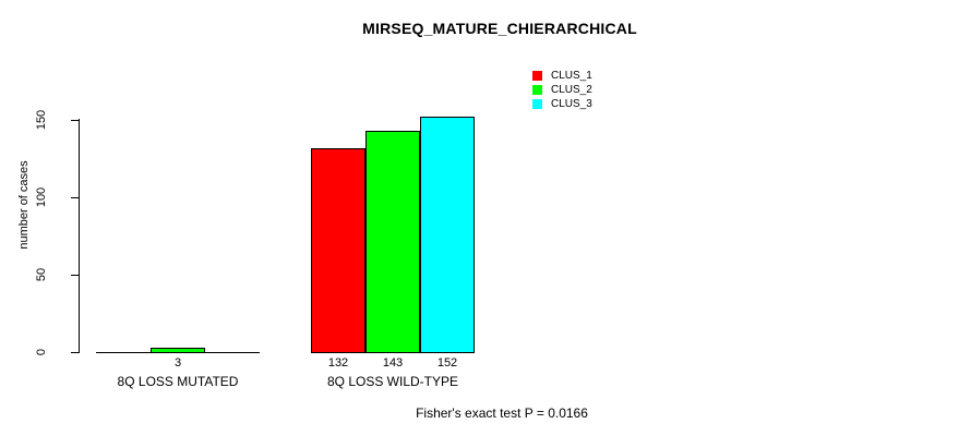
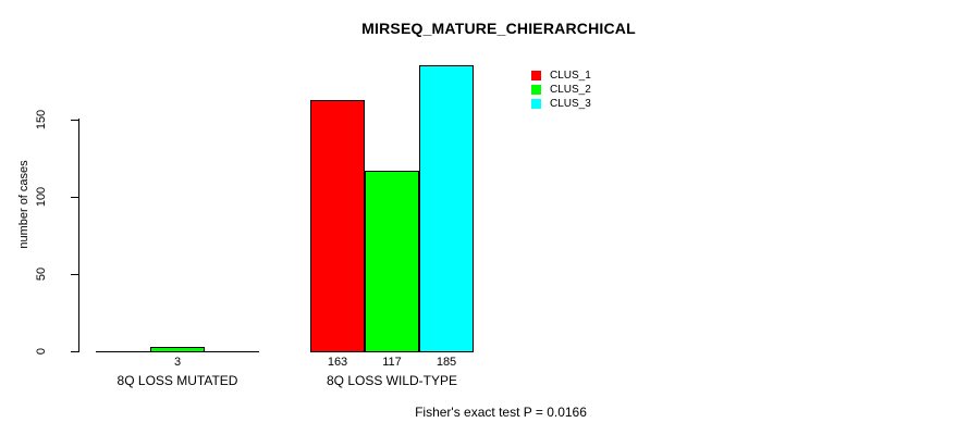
CLUS_1/8Q LOSS WILD-TYPE: 132 -> 163
CLUS_2/8Q LOSS WILD-TYPE: 143 -> 117
CLUS_3/8Q LOSS WILD-TYPE: 152 -> 185
